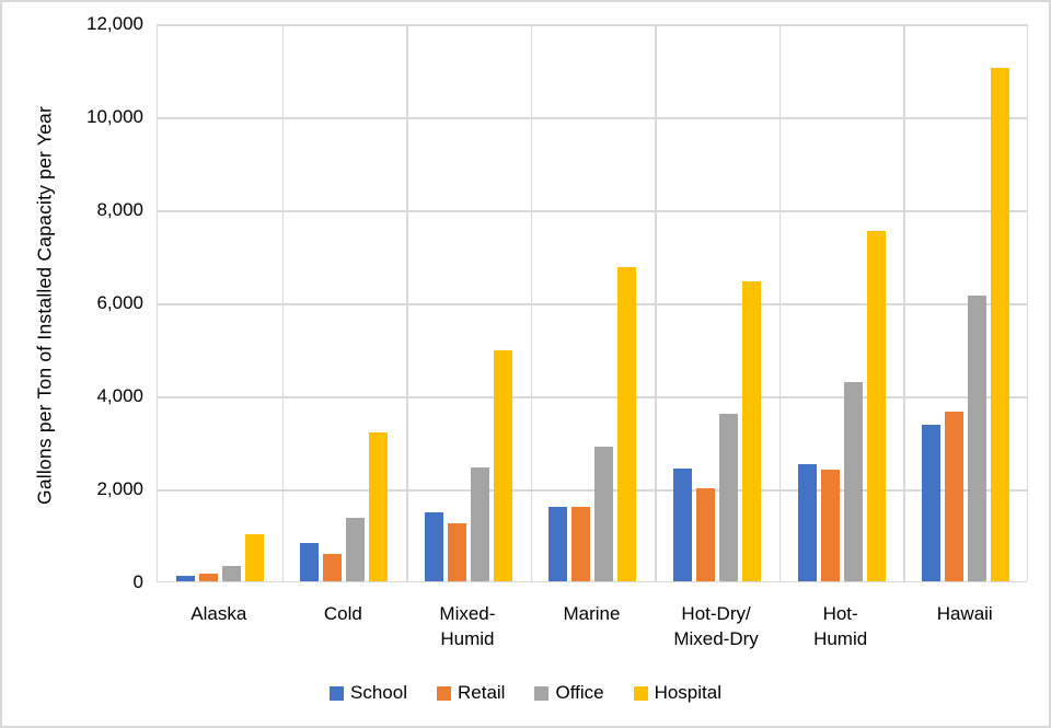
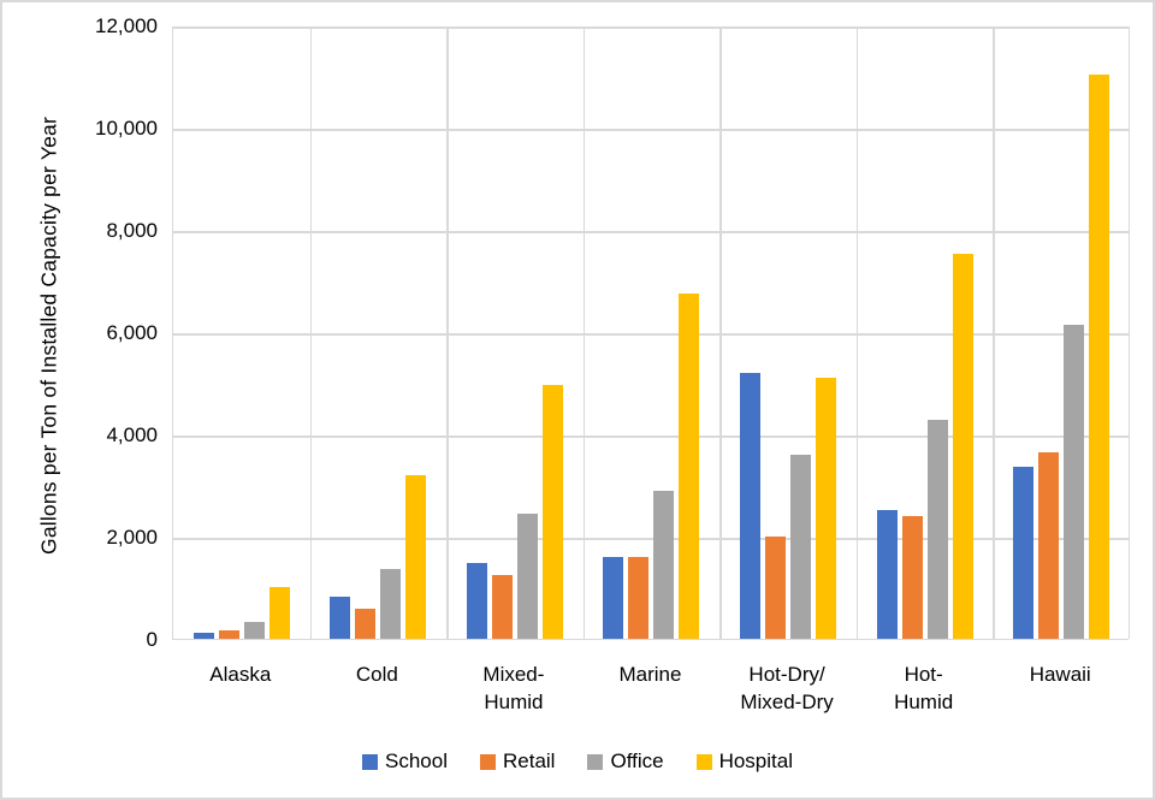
School/Hot-Dry/ Mixed-Dry: 2400 -> 5200
Hospital/Hot-Dry/ Mixed-Dry: 6400 -> 5100
